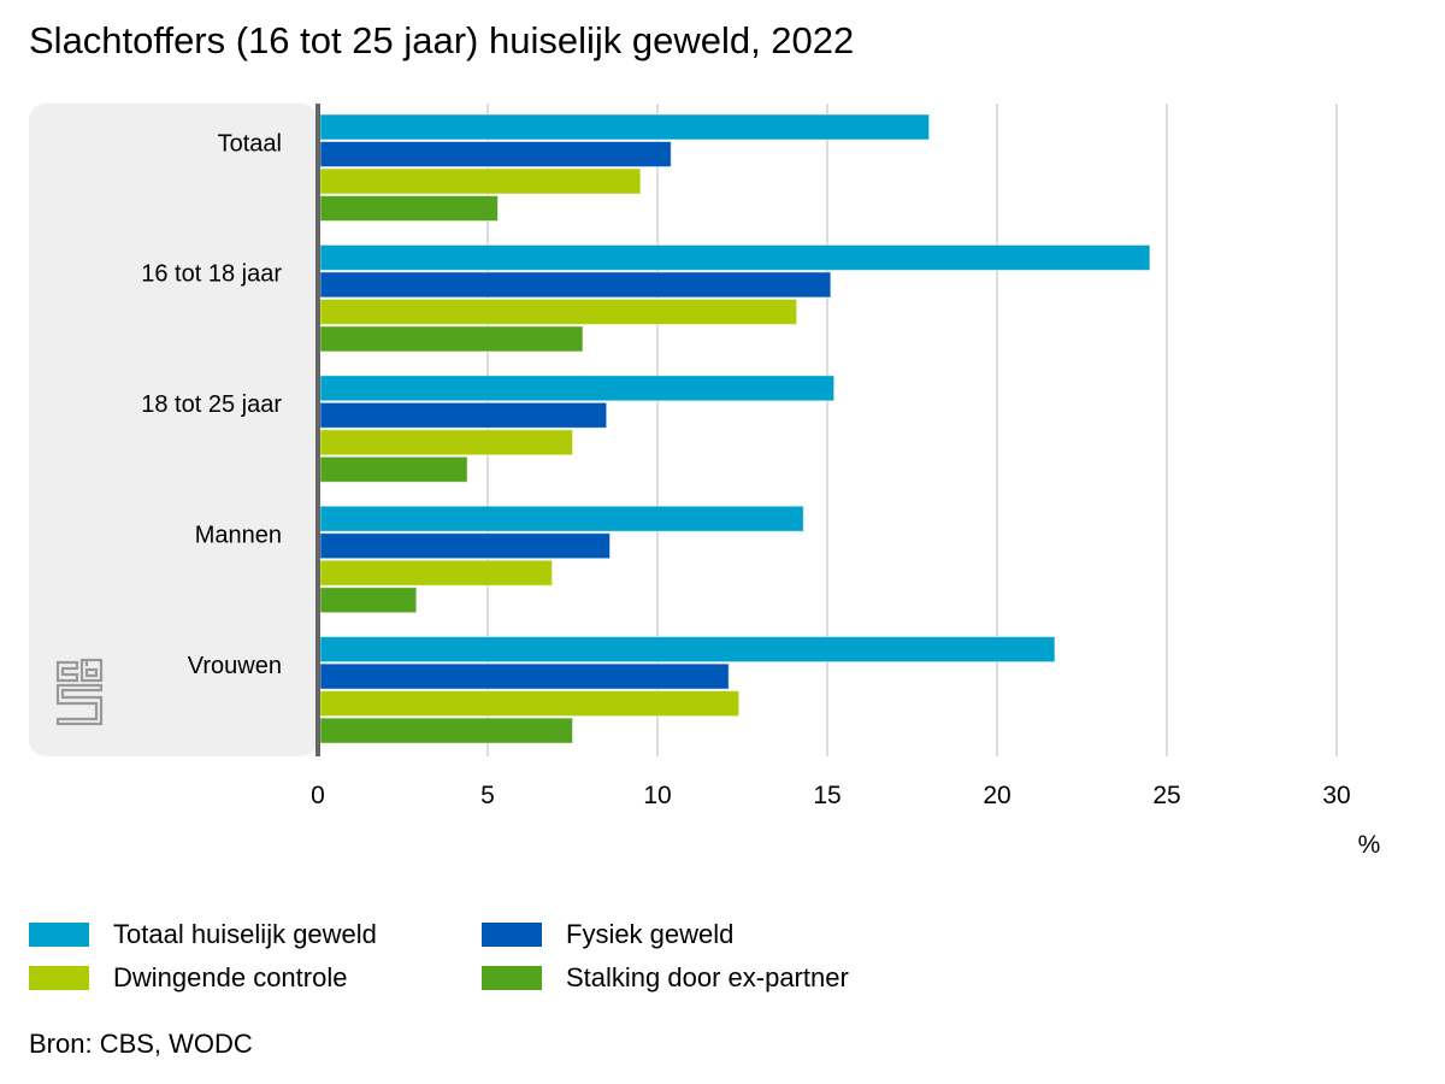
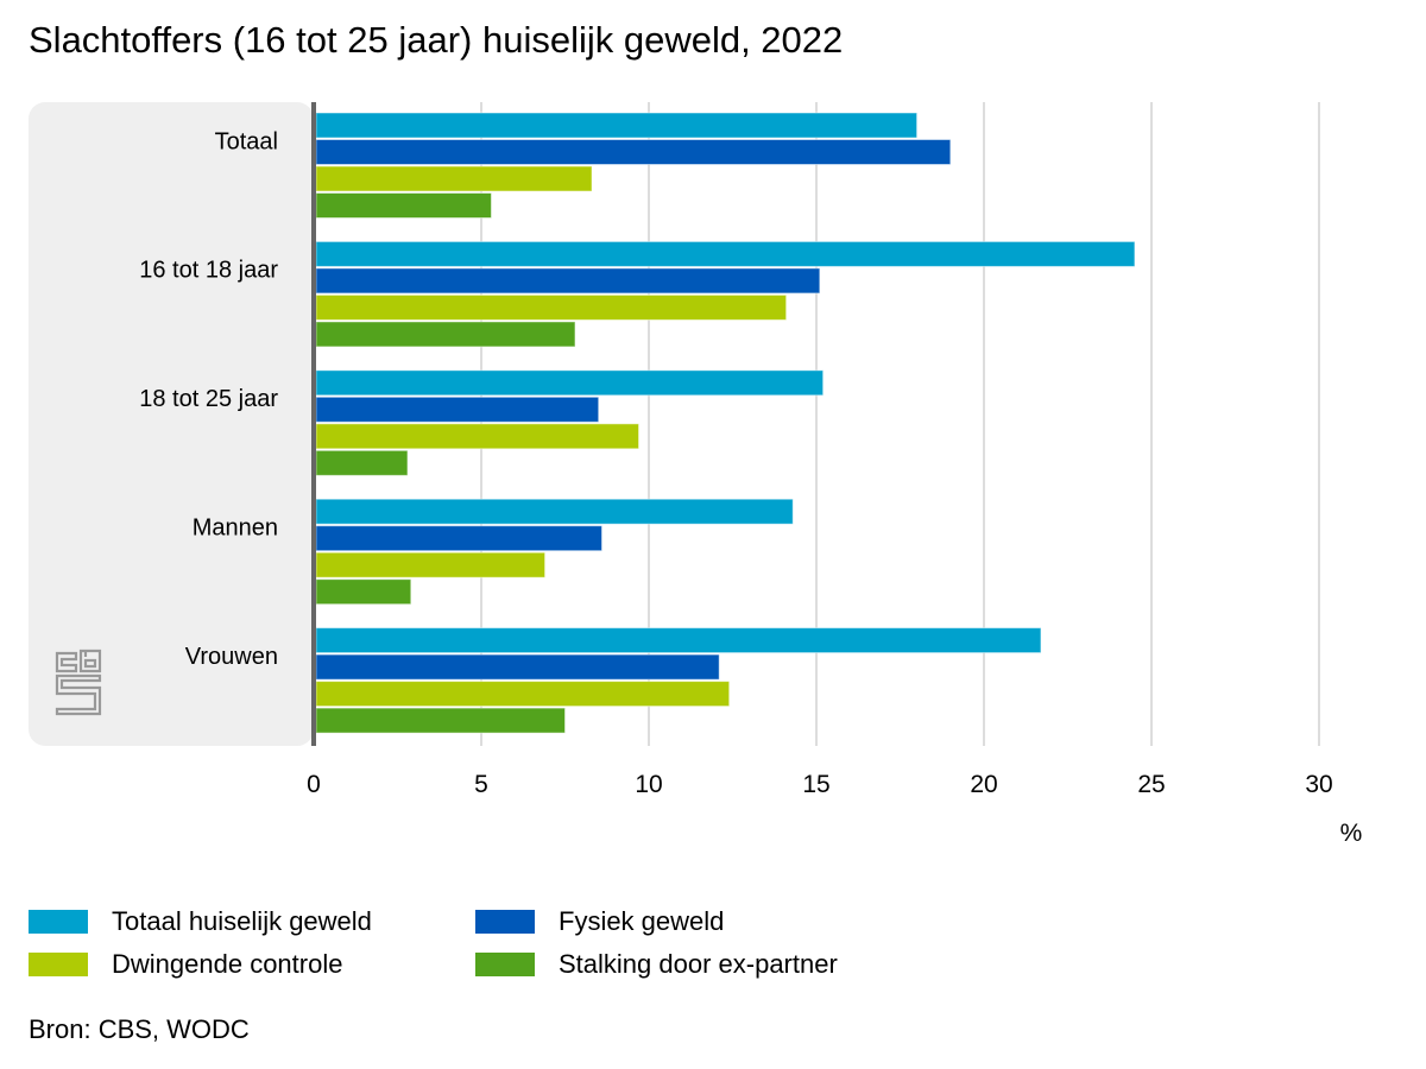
Fysiek geweld/Totaal: 10.4 -> 19.0
Dwingende controle/Totaal: 9.5 -> 8.3
Dwingende controle/18 tot 25 jaar: 7.5 -> 9.7
Stalking door ex-partner/18 tot 25 jaar: 4.4 -> 2.8
